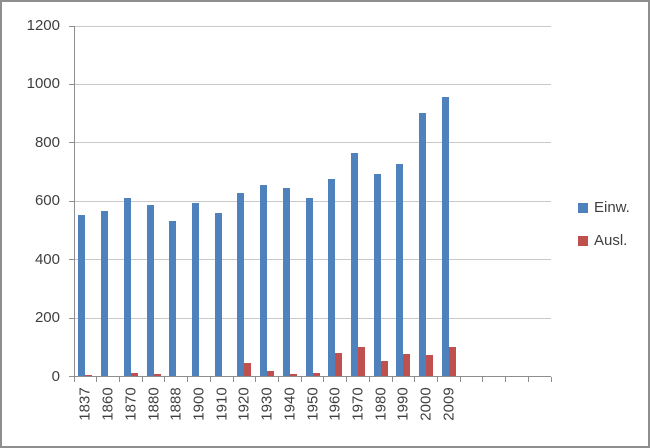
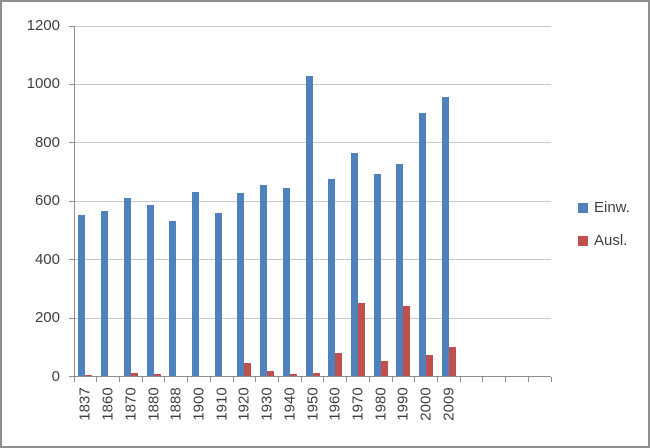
Einw./1900: 590 -> 630
Einw./1950: 610 -> 1030
Ausl./1970: 100 -> 250
Ausl./1990: 80 -> 240
